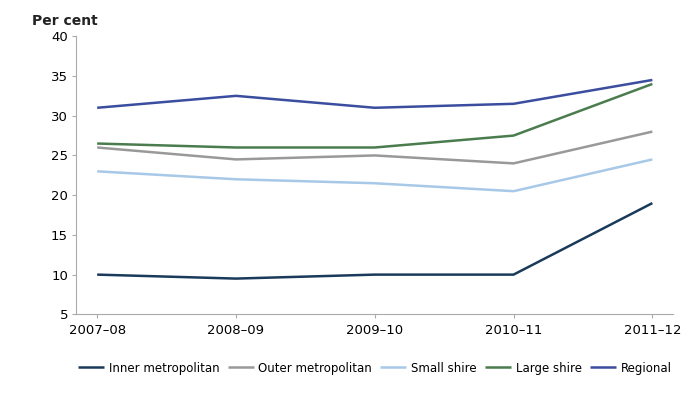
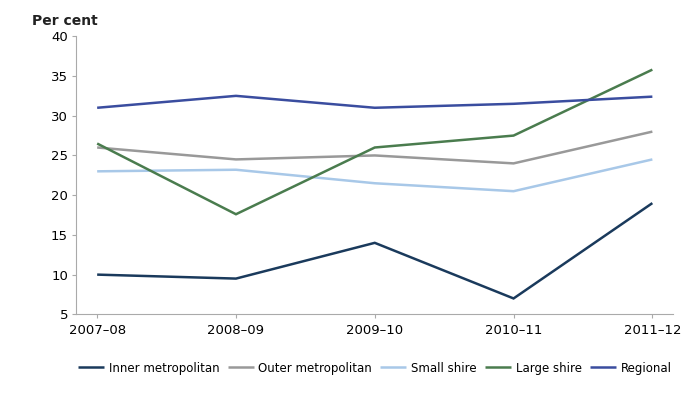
Small shire/2008–09: 22.0 -> 23.2
Large shire/2008–09: 26.0 -> 17.6
Inner metropolitan/2009–10: 10.0 -> 14.0
Inner metropolitan/2010–11: 10.0 -> 7.0
Large shire/2011–12: 34.0 -> 35.8
Regional/2011–12: 34.5 -> 32.4
